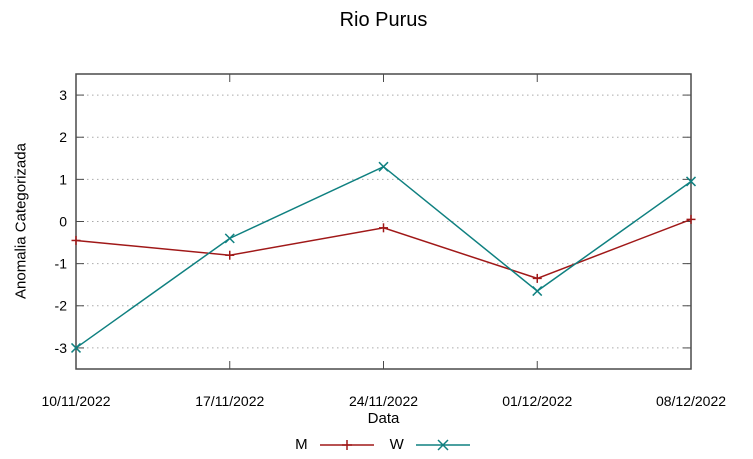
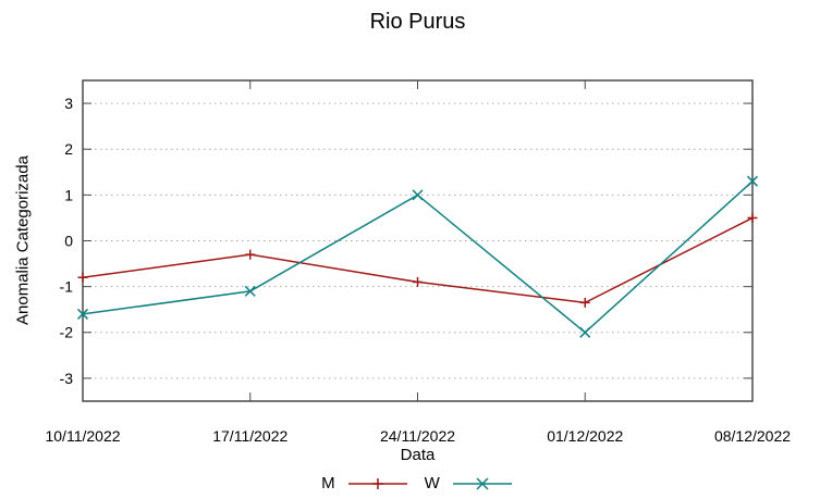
M/10/11/2022: -0.5 -> -0.8
W/10/11/2022: -3.0 -> -1.6
M/17/11/2022: -0.8 -> -0.3
W/17/11/2022: -0.4 -> -1.1
M/24/11/2022: -0.1 -> -0.9
W/24/11/2022: 1.3 -> 1.0
W/01/12/2022: -1.6 -> -2.0
M/08/12/2022: 0.1 -> 0.5
W/08/12/2022: 0.9 -> 1.3
